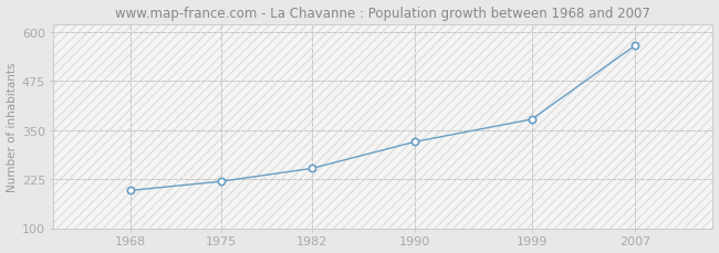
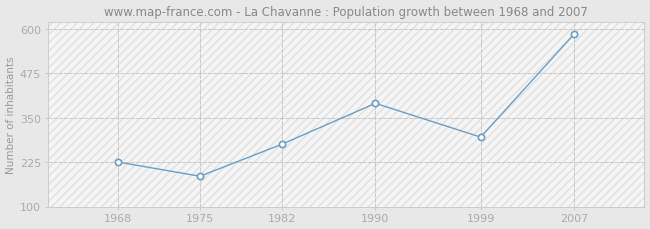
1968: 196 -> 225
1975: 219 -> 185
1982: 252 -> 275
1990: 320 -> 390
1999: 377 -> 295
2007: 565 -> 585
